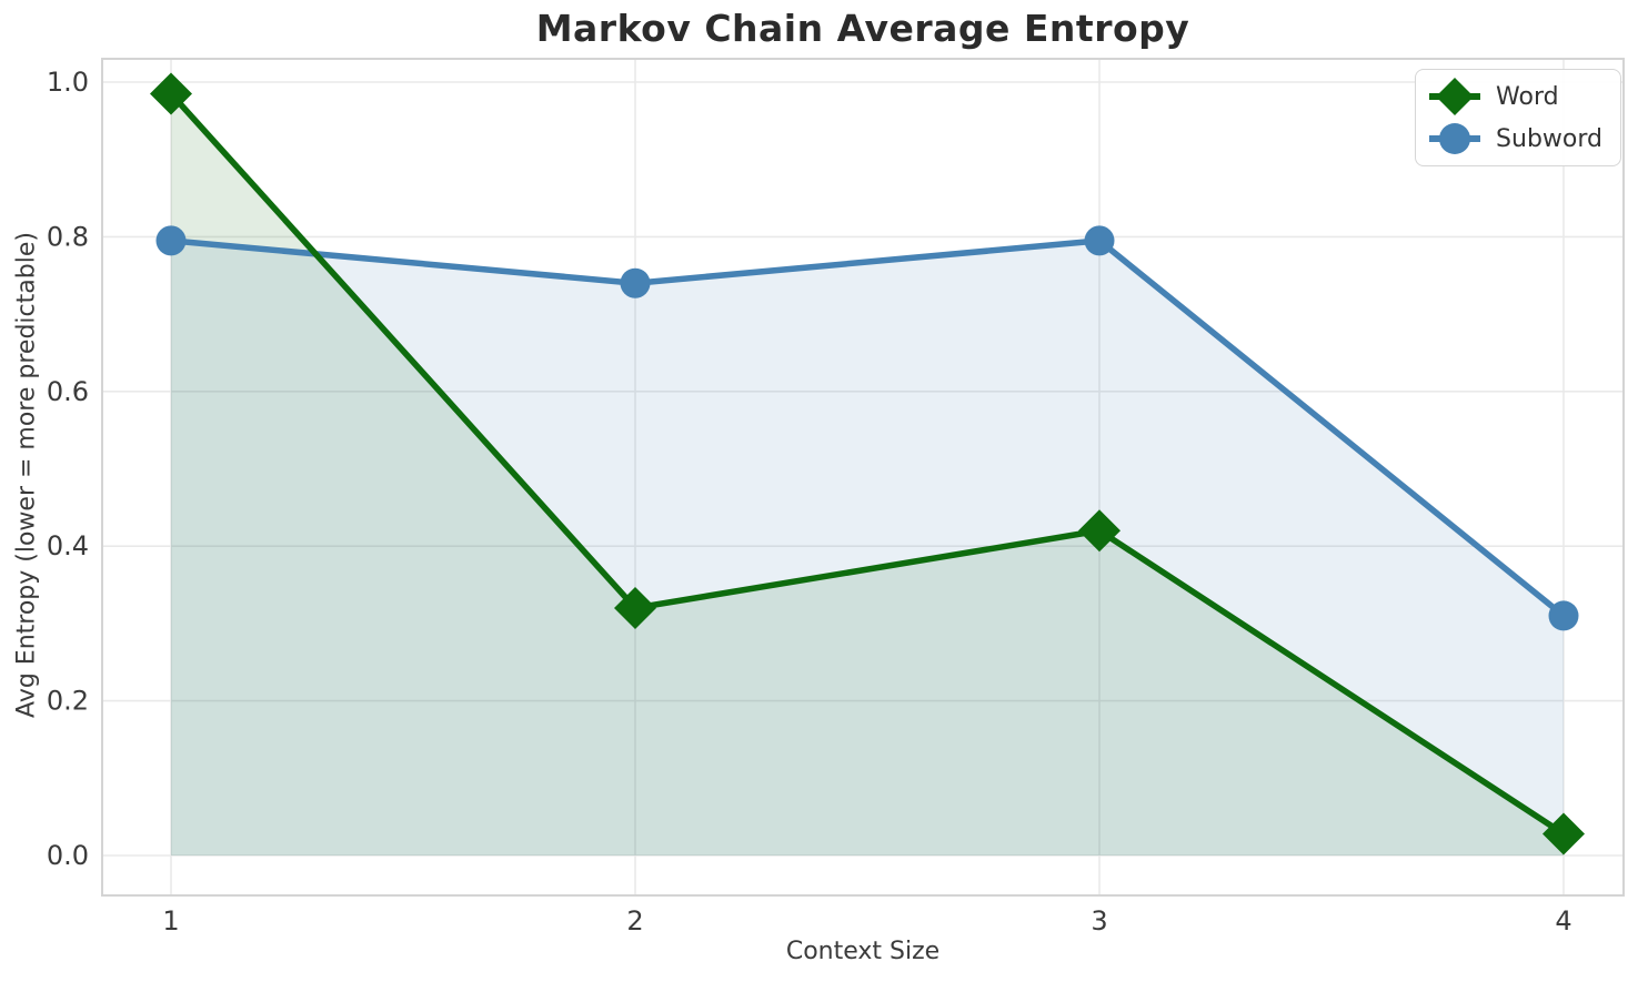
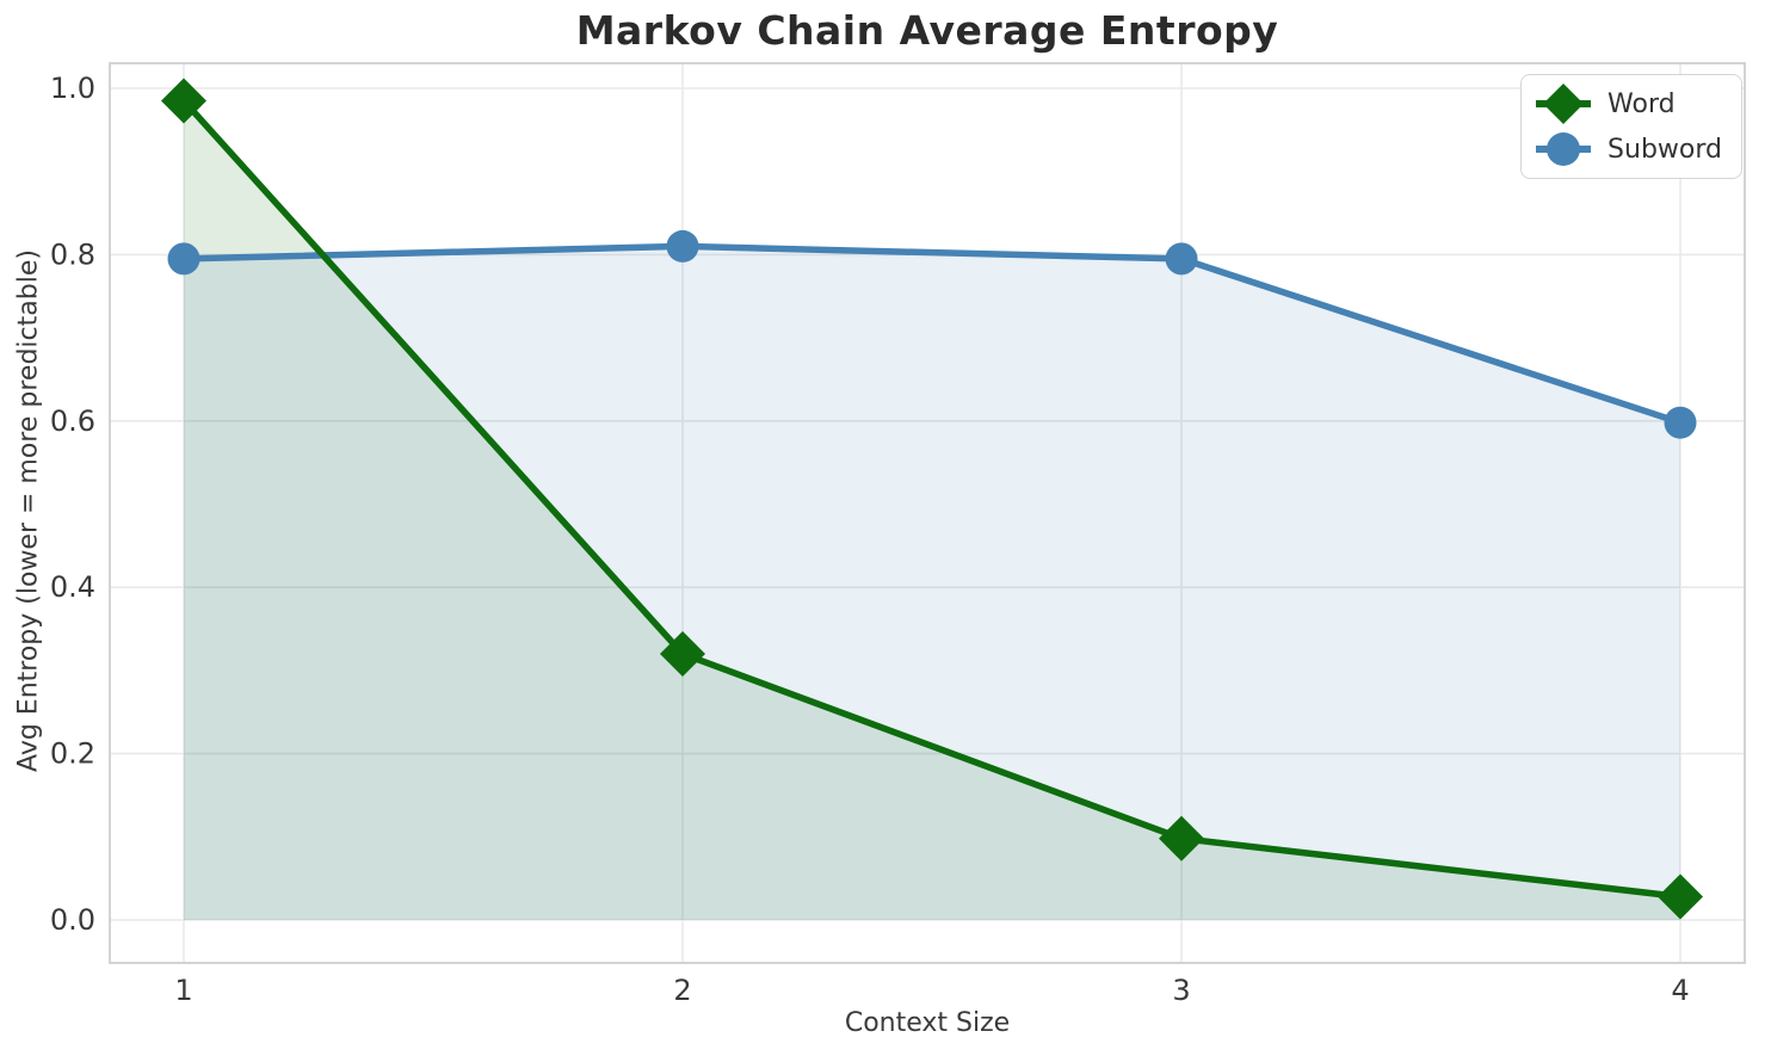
Subword/2: 0.74 -> 0.81
Word/3: 0.42 -> 0.10
Subword/4: 0.31 -> 0.60
